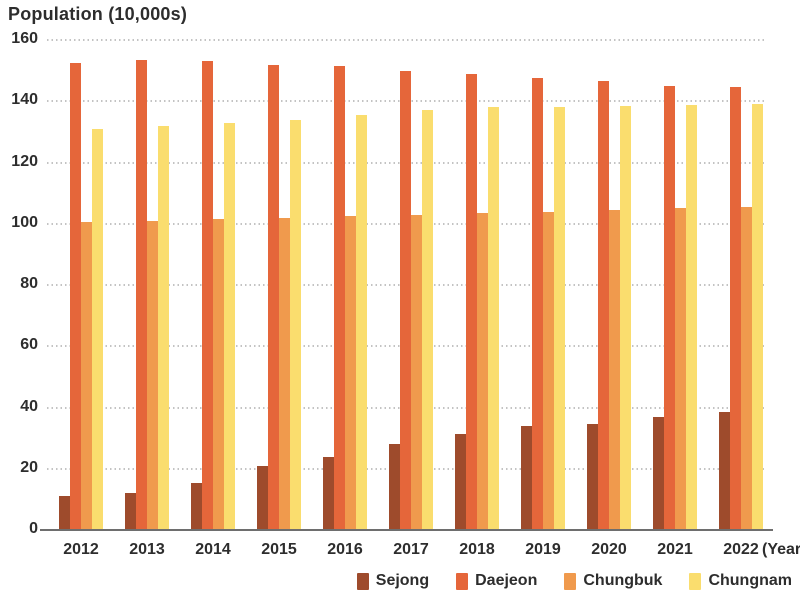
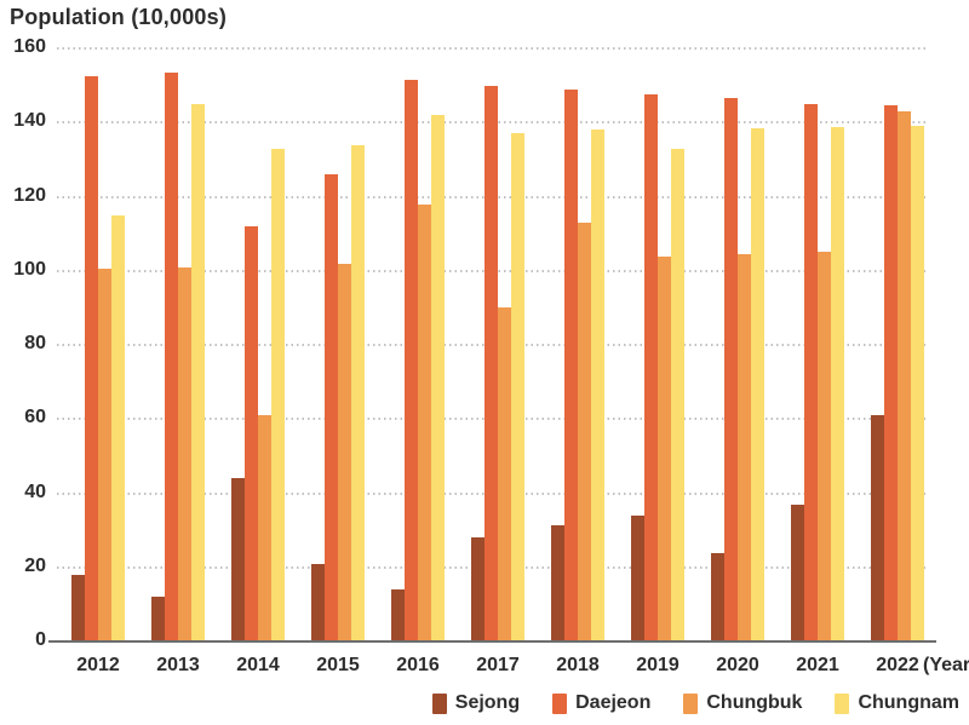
Sejong/2012: 11 -> 18
Chungnam/2012: 131 -> 115
Chungnam/2013: 132 -> 145
Sejong/2014: 16 -> 44
Daejeon/2014: 153 -> 112
Chungbuk/2014: 102 -> 61
Daejeon/2015: 152 -> 126
Sejong/2016: 24 -> 14
Chungbuk/2016: 102 -> 118
Chungnam/2016: 136 -> 142
Chungbuk/2017: 103 -> 90
Chungbuk/2018: 104 -> 113
Chungnam/2019: 138 -> 133
Sejong/2020: 34 -> 24
Sejong/2022: 38 -> 61
Chungbuk/2022: 106 -> 143
